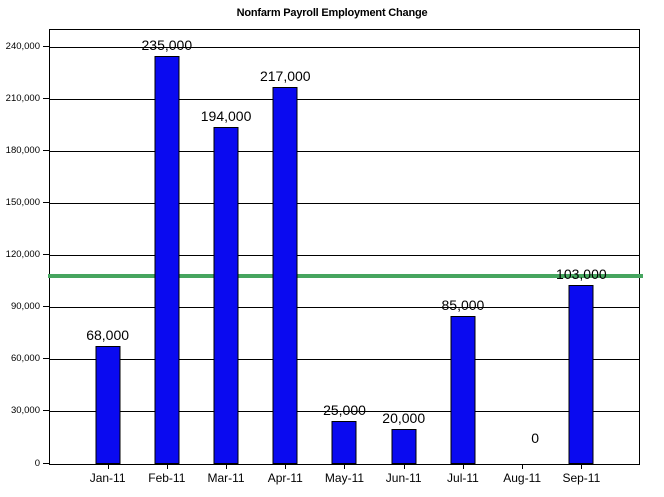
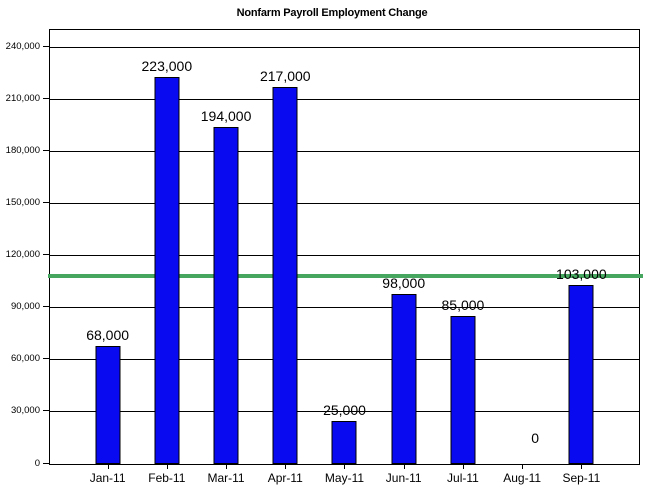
Feb-11: 235,000 -> 223,000
Jun-11: 20,000 -> 98,000
